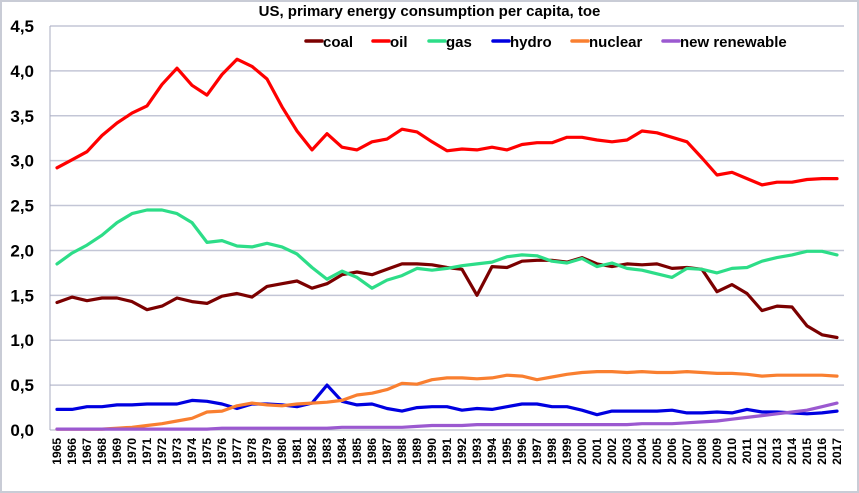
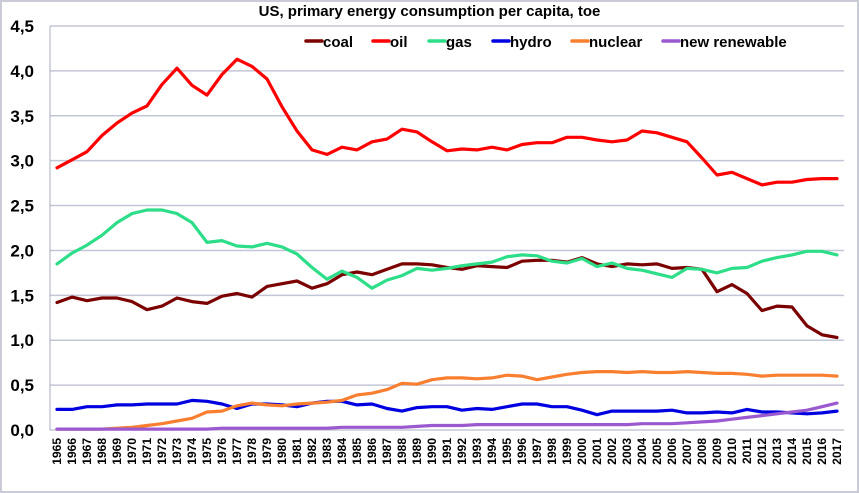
oil/1983: 3,3 -> 3,1
hydro/1983: 0,5 -> 0,3
coal/1993: 1,5 -> 1,8
